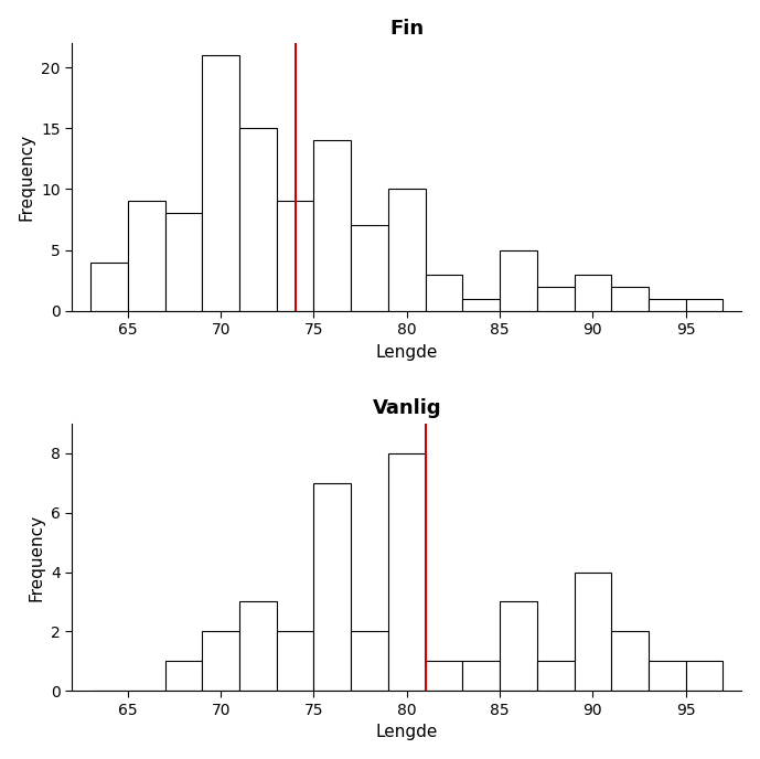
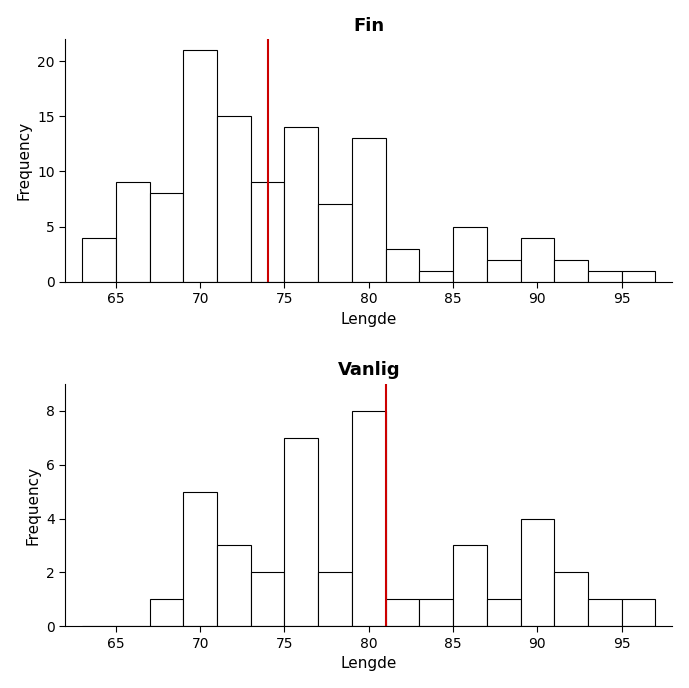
Fin/80: 10 -> 13
Fin/90: 3 -> 4
Vanlig/70: 2 -> 5
